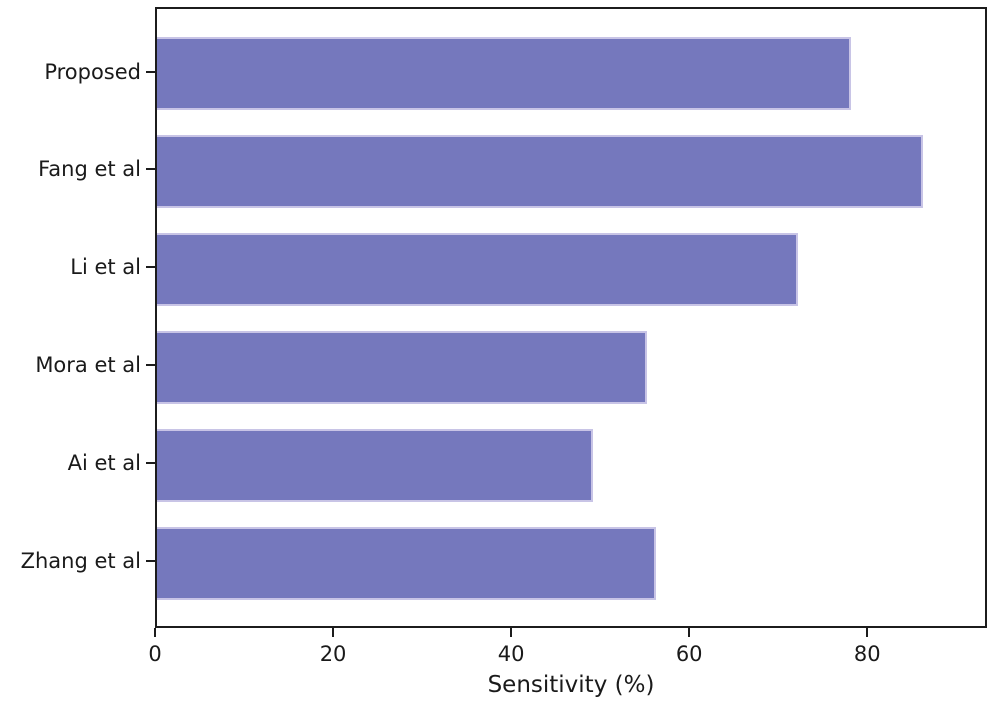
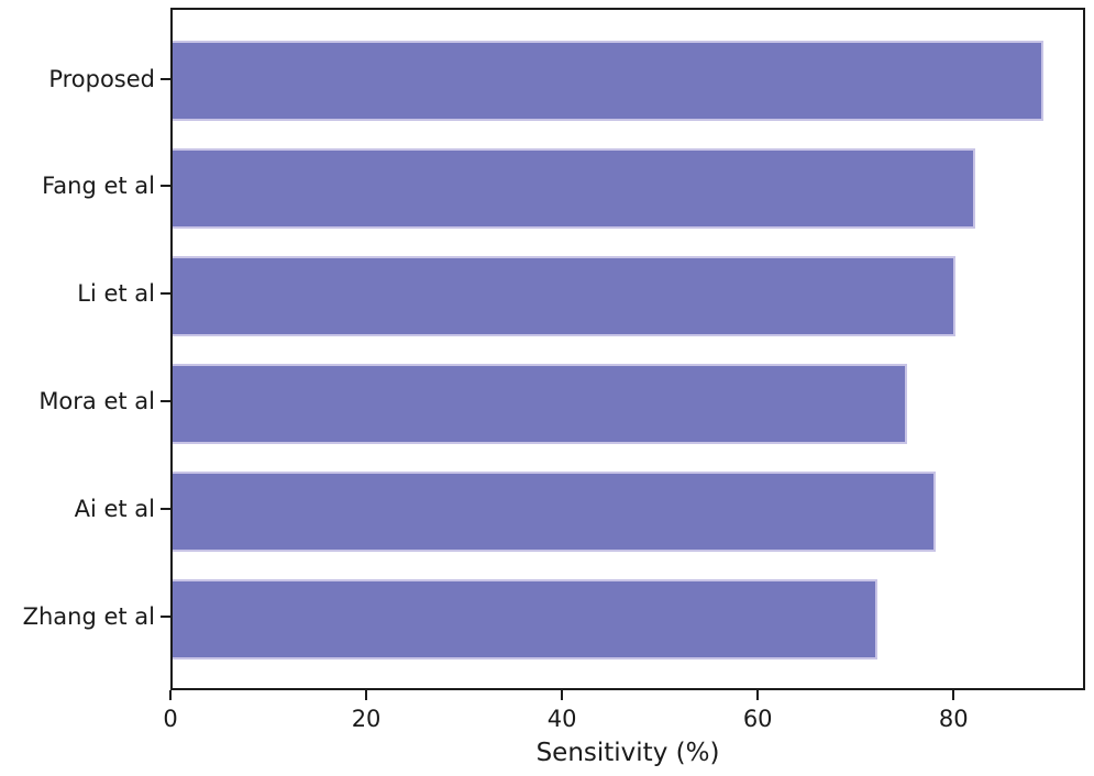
Proposed: 78 -> 89
Fang et al: 86 -> 82
Li et al: 72 -> 80
Mora et al: 55 -> 75
Ai et al: 49 -> 78
Zhang et al: 56 -> 72
